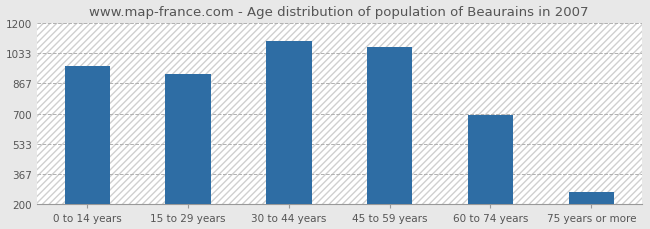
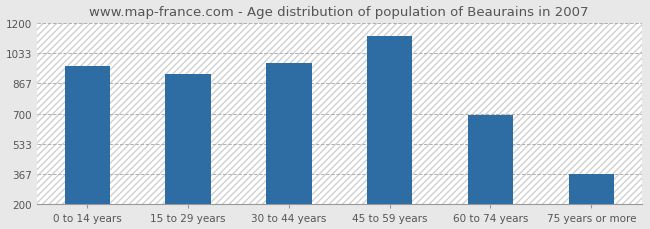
30 to 44 years: 1100 -> 980
45 to 59 years: 1060 -> 1130
75 years or more: 270 -> 370
